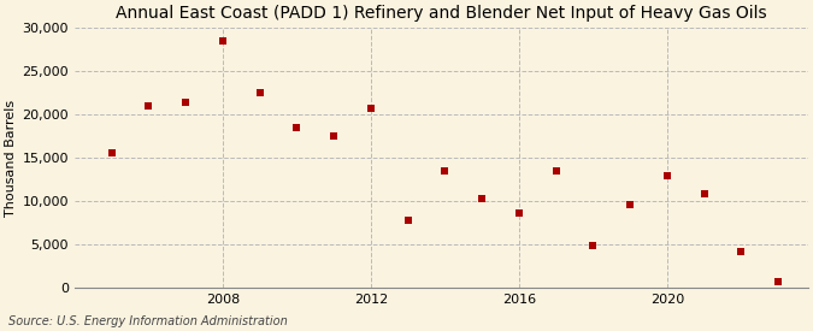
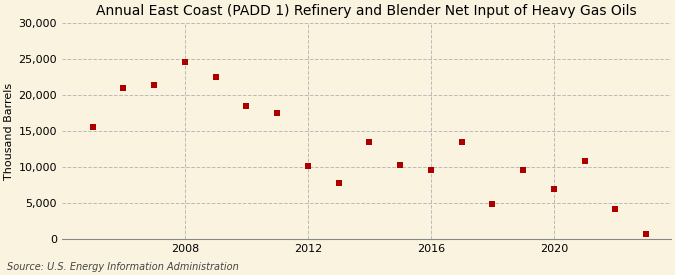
2008: 28,500 -> 24,600
2012: 20,800 -> 10,200
2016: 8,700 -> 9,600
2020: 13,000 -> 7,000
